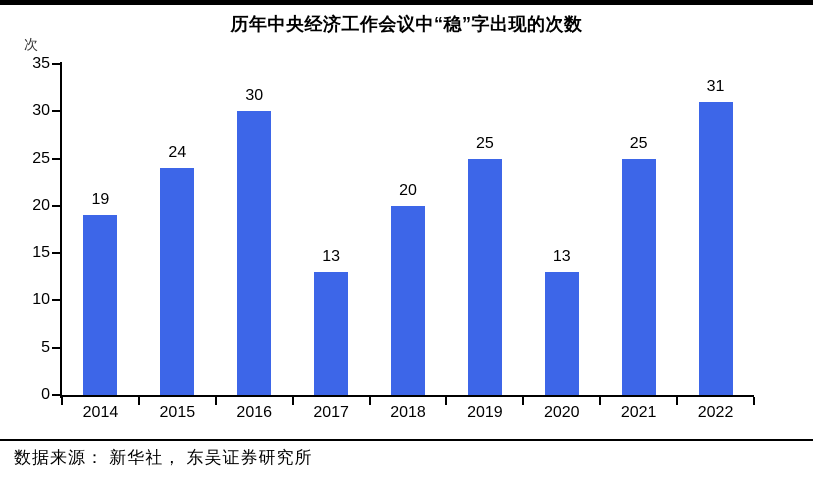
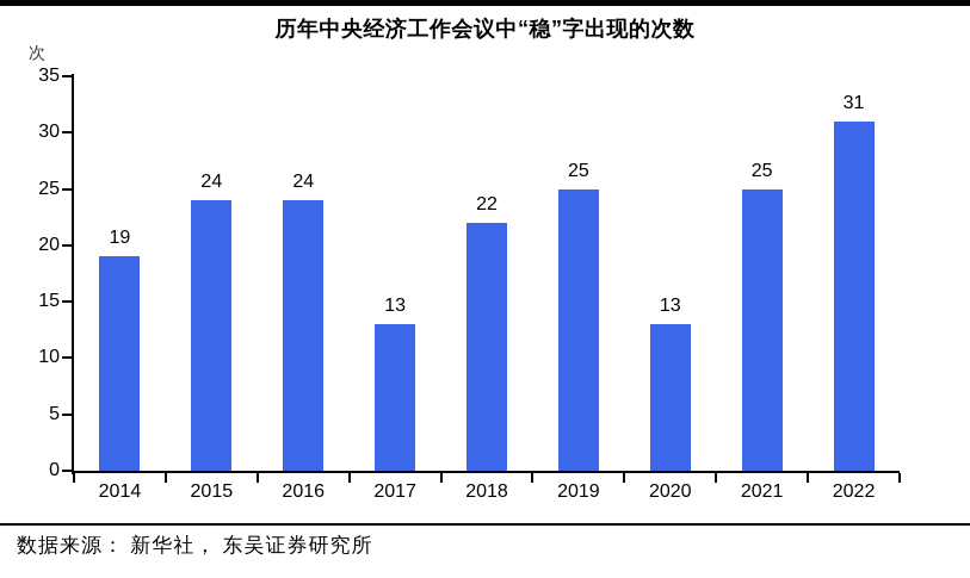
2016: 30 -> 24
2018: 20 -> 22
